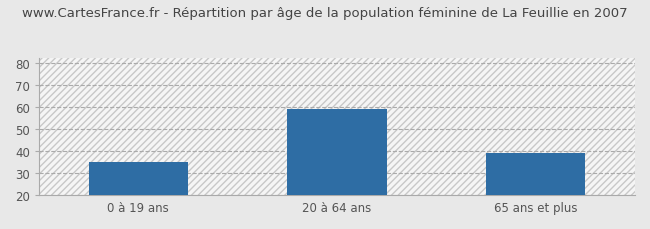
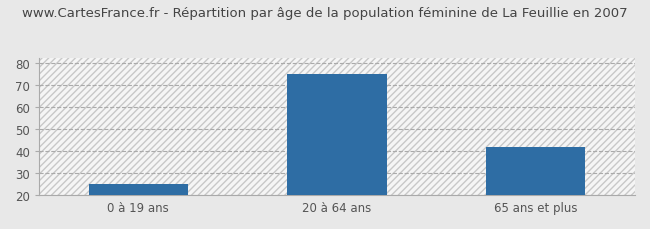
0 à 19 ans: 35 -> 25
20 à 64 ans: 59 -> 75
65 ans et plus: 39 -> 42
